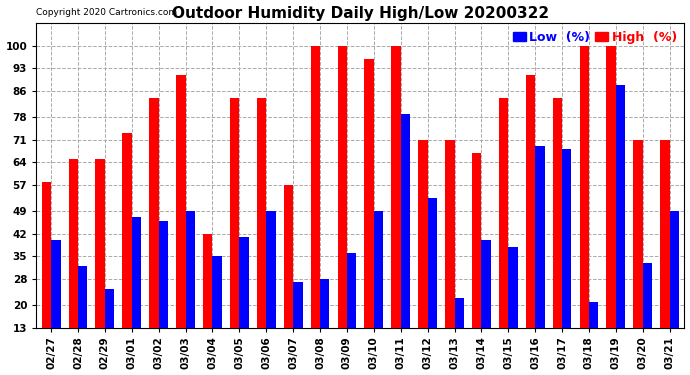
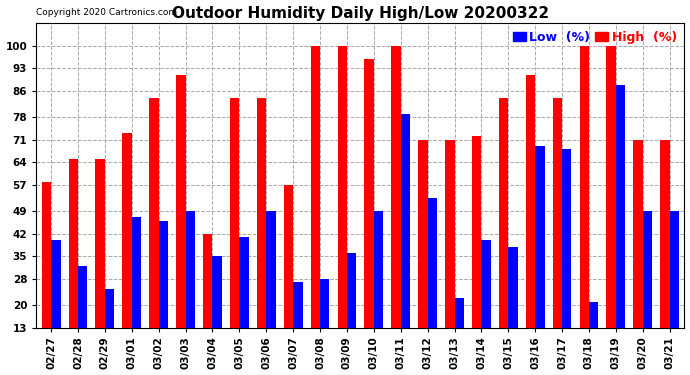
High (%)/03/14: 67 -> 72
Low (%)/03/20: 33 -> 49
